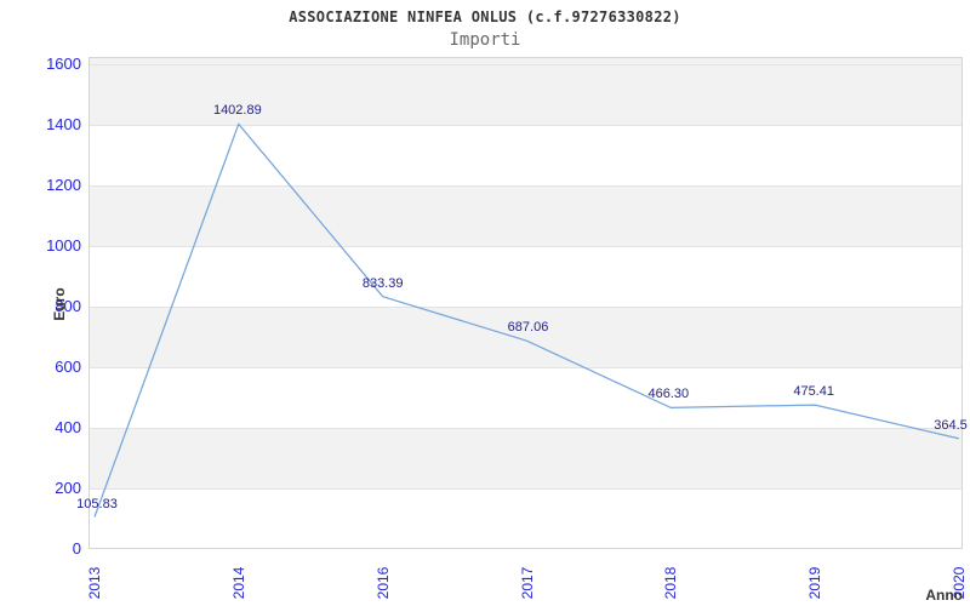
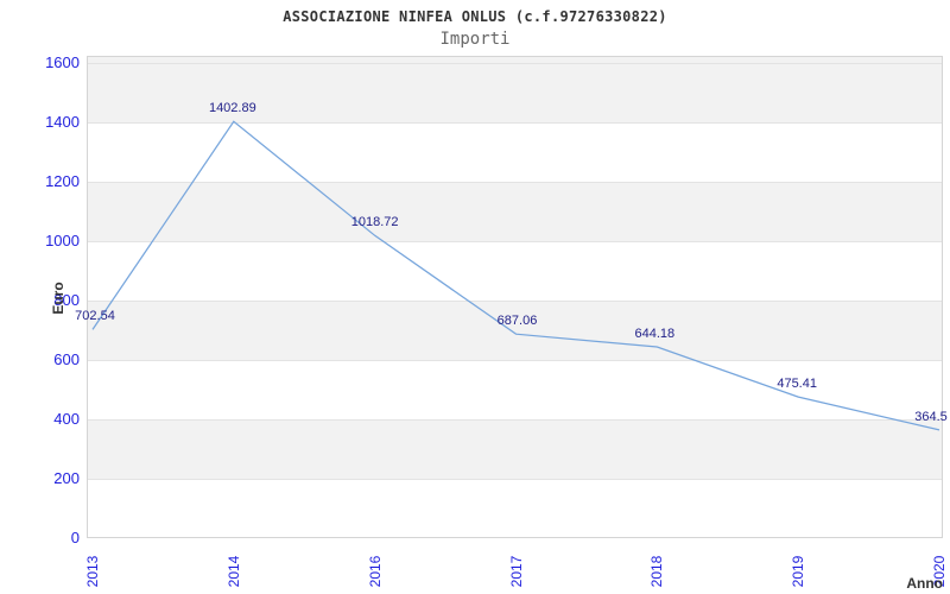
2013: 105.83 -> 702.54
2016: 833.39 -> 1018.72
2018: 466.30 -> 644.18
